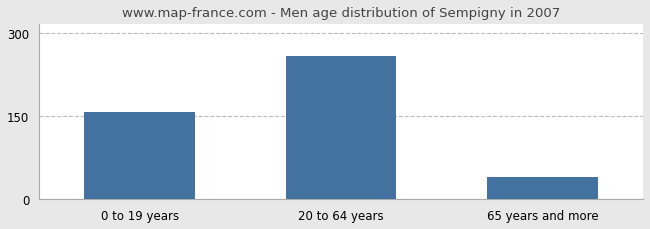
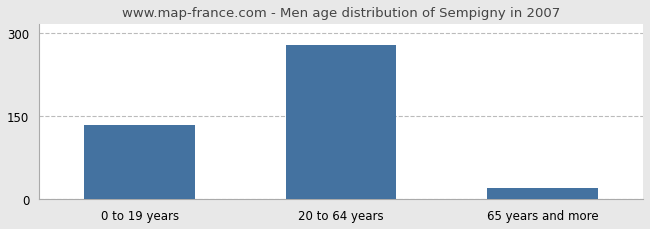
0 to 19 years: 158 -> 133
20 to 64 years: 258 -> 278
65 years and more: 40 -> 20
